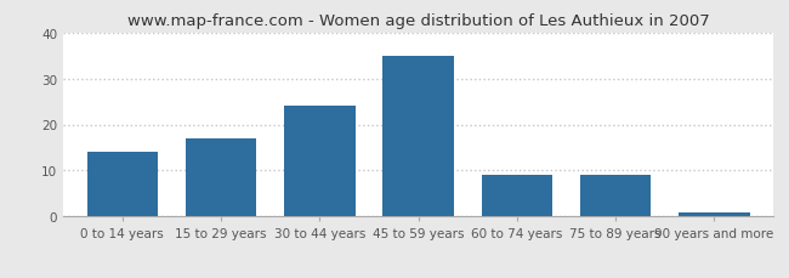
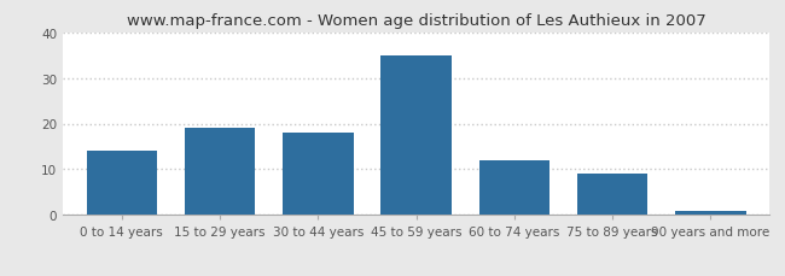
15 to 29 years: 17 -> 19
30 to 44 years: 24 -> 18
60 to 74 years: 9 -> 12
